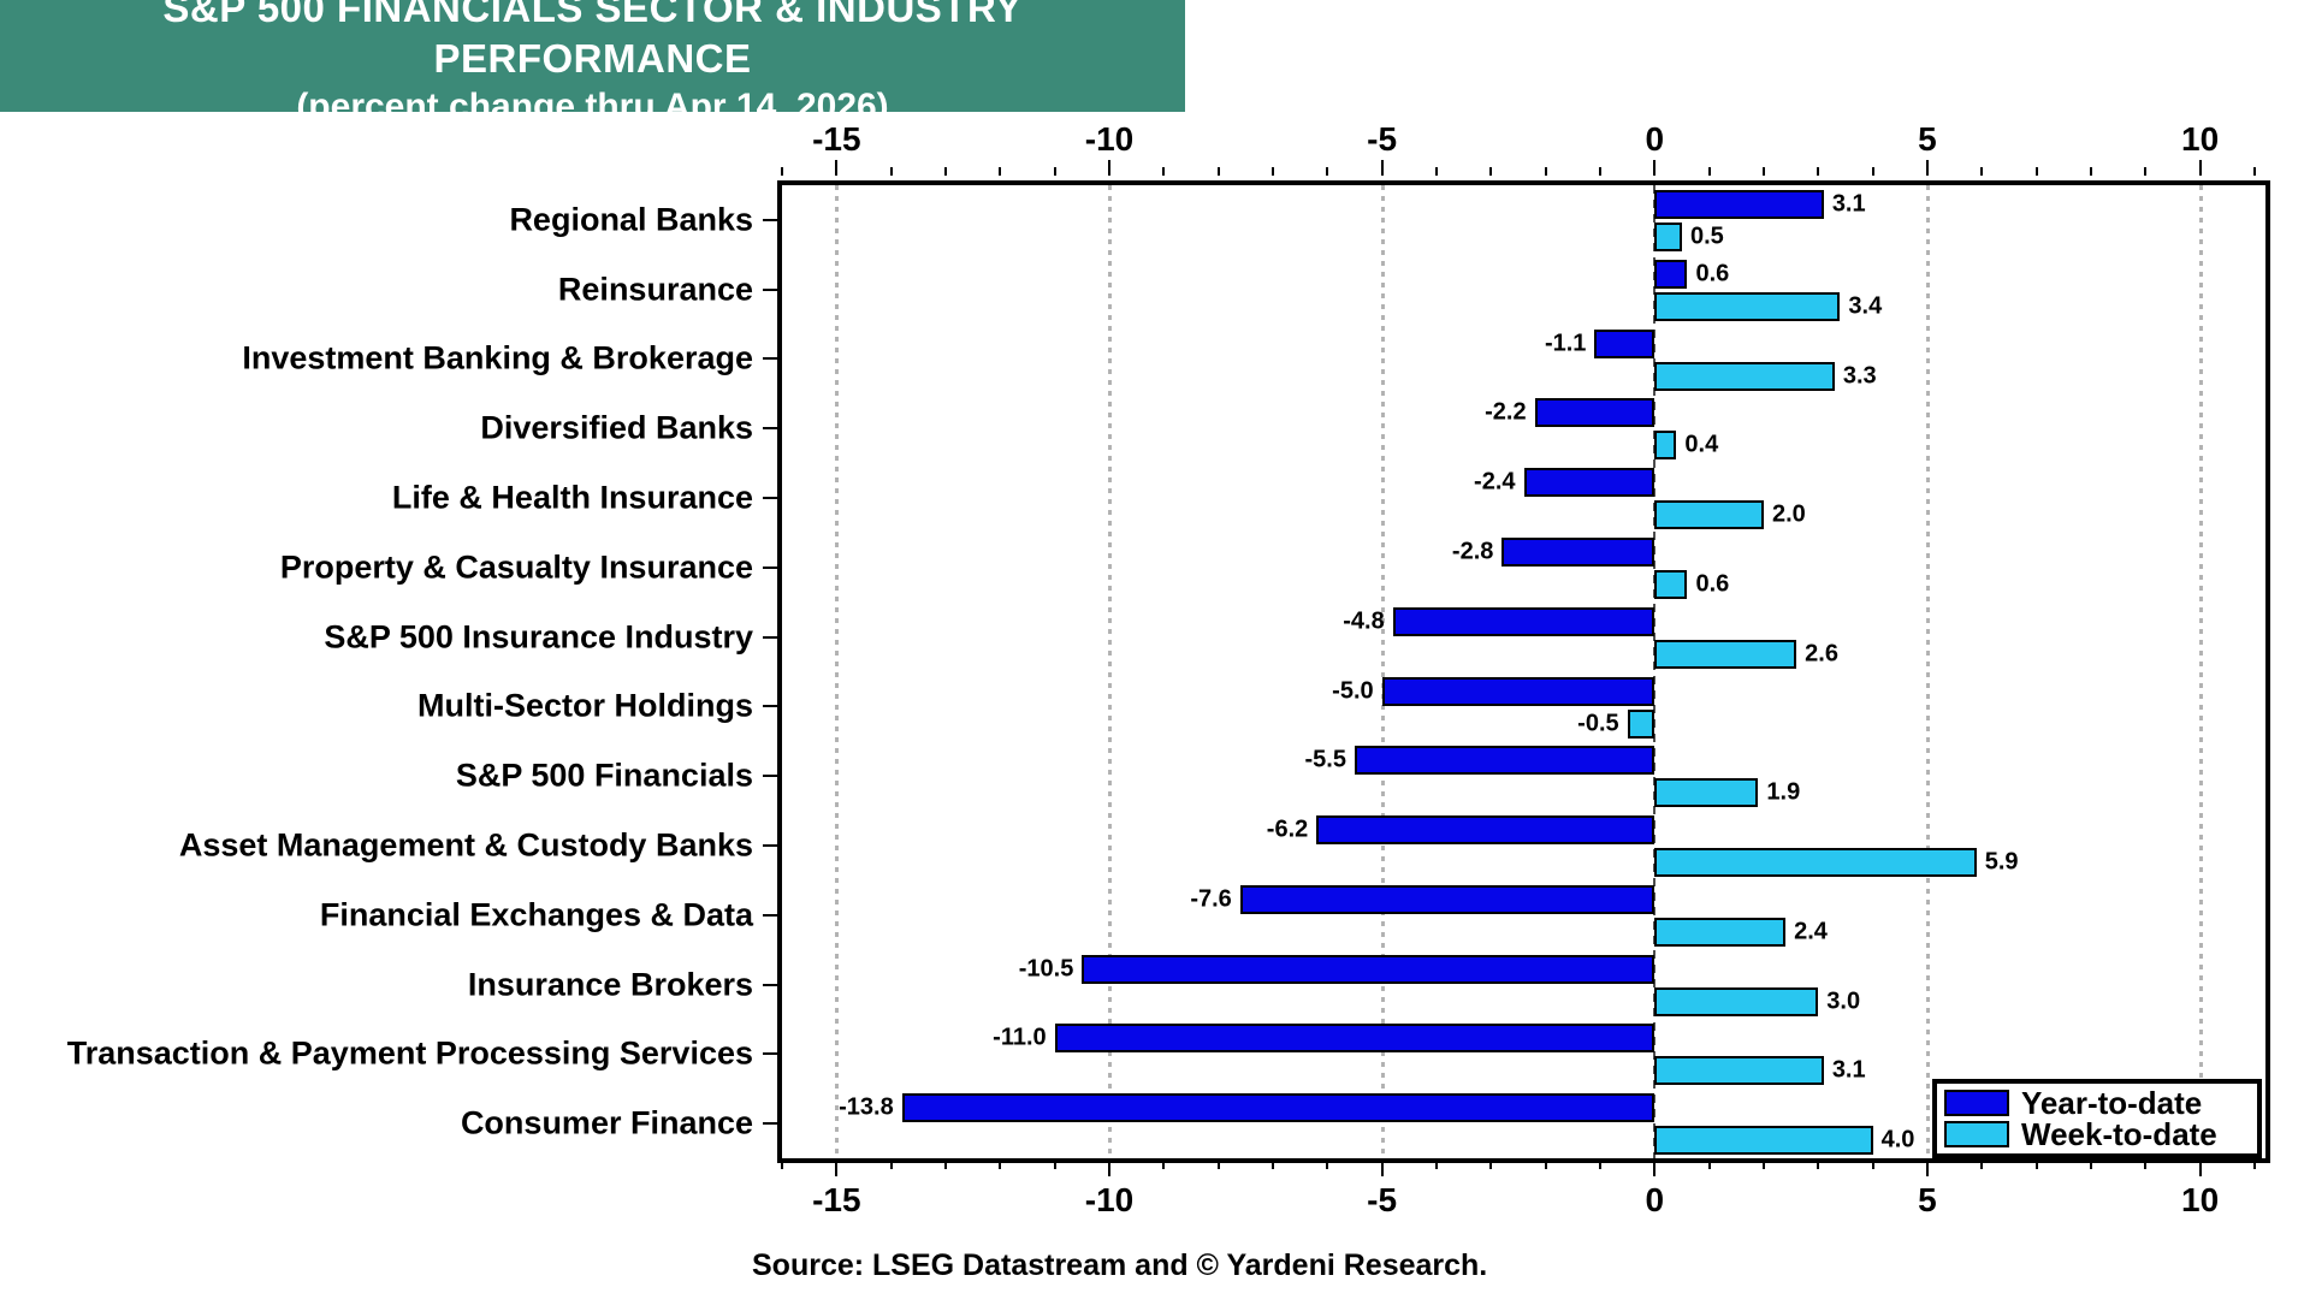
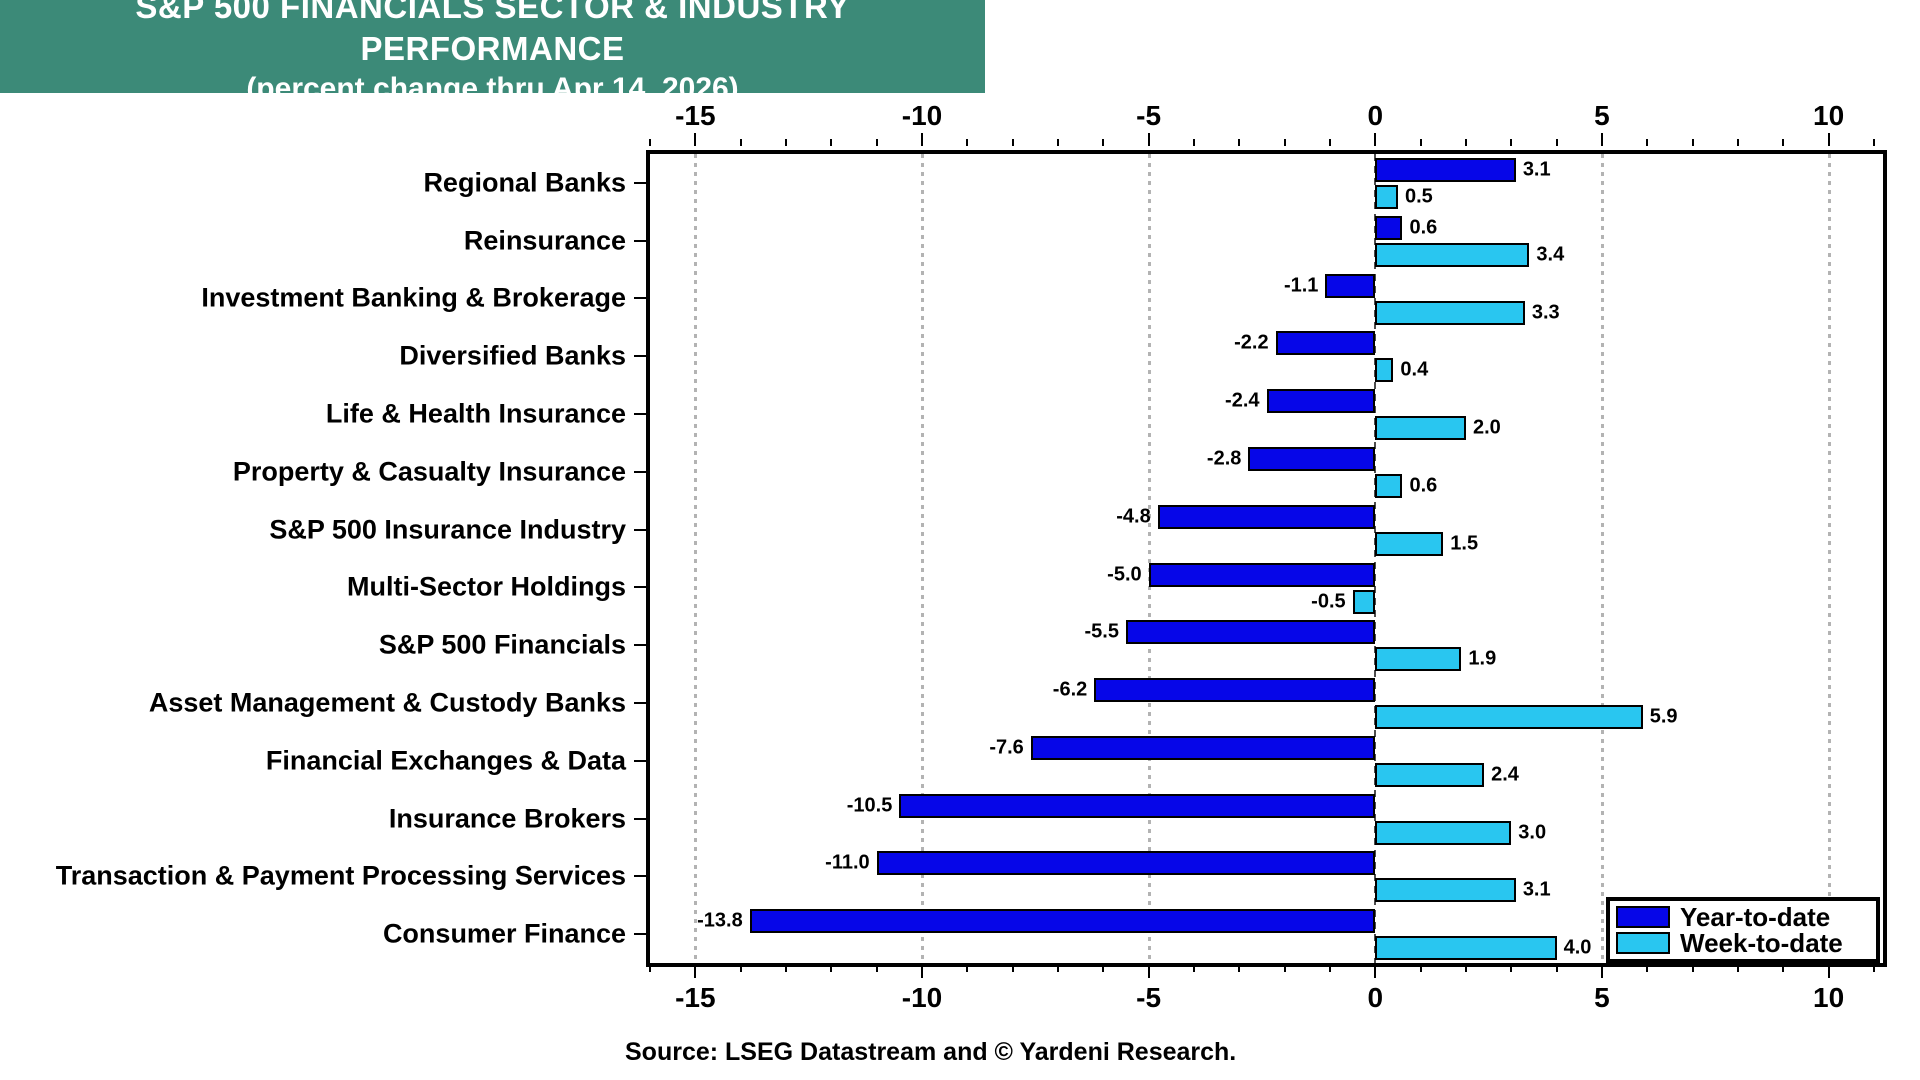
Week-to-date/S&P 500 Insurance Industry: 2.6 -> 1.5
